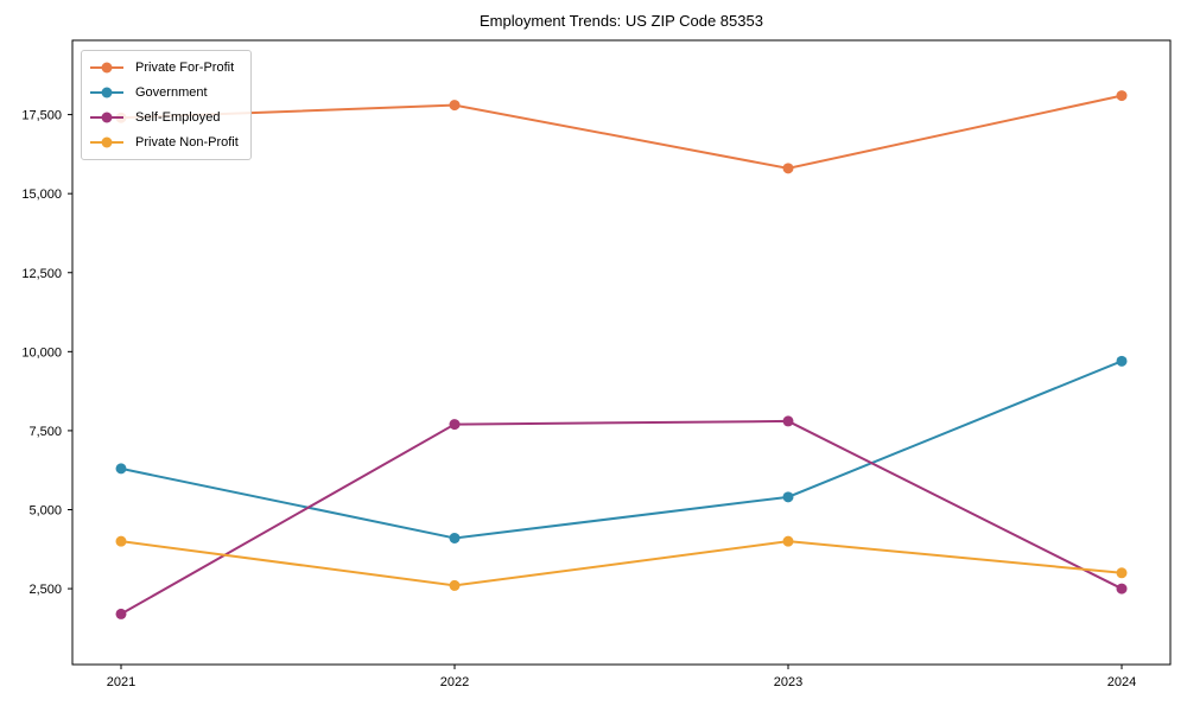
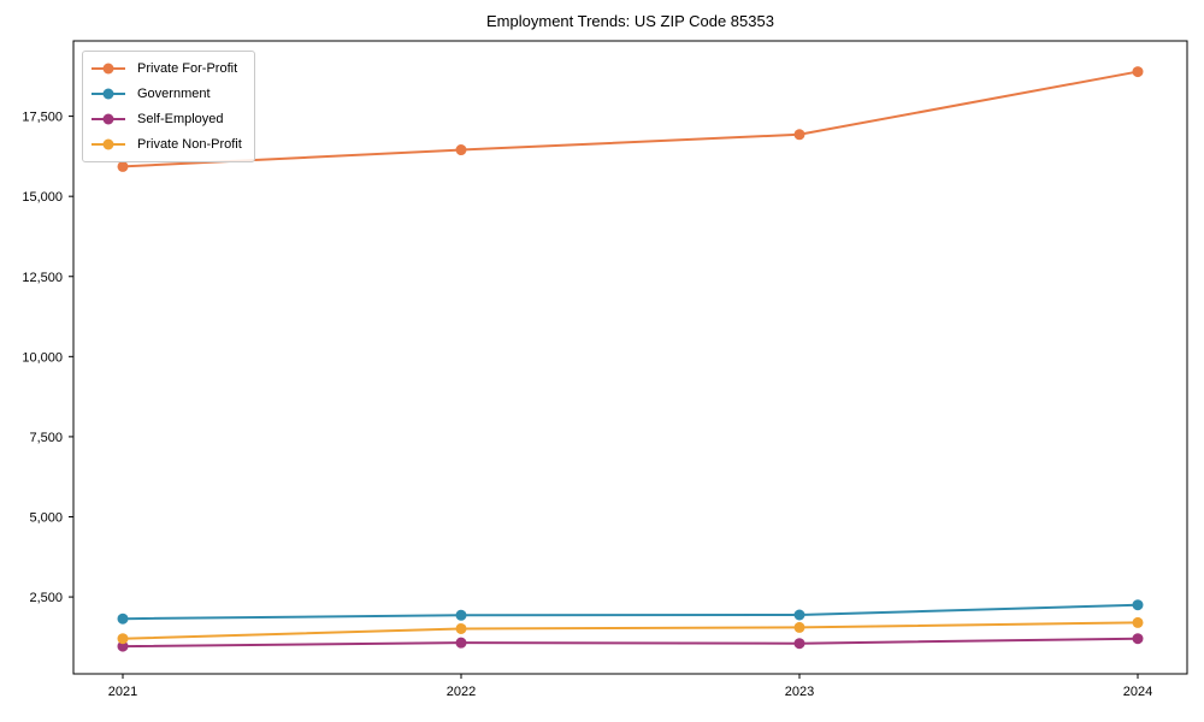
Private For-Profit/2021: 17400 -> 15900
Government/2021: 6300 -> 1800
Self-Employed/2021: 1700 -> 1000
Private Non-Profit/2021: 4000 -> 1200
Private For-Profit/2022: 17800 -> 16400
Government/2022: 4100 -> 1900
Self-Employed/2022: 7700 -> 1100
Private Non-Profit/2022: 2600 -> 1500
Private For-Profit/2023: 15800 -> 16900
Government/2023: 5400 -> 1900
Self-Employed/2023: 7800 -> 1000
Private Non-Profit/2023: 4000 -> 1600
Private For-Profit/2024: 18100 -> 18900
Government/2024: 9700 -> 2200
Self-Employed/2024: 2500 -> 1200
Private Non-Profit/2024: 3000 -> 1700
